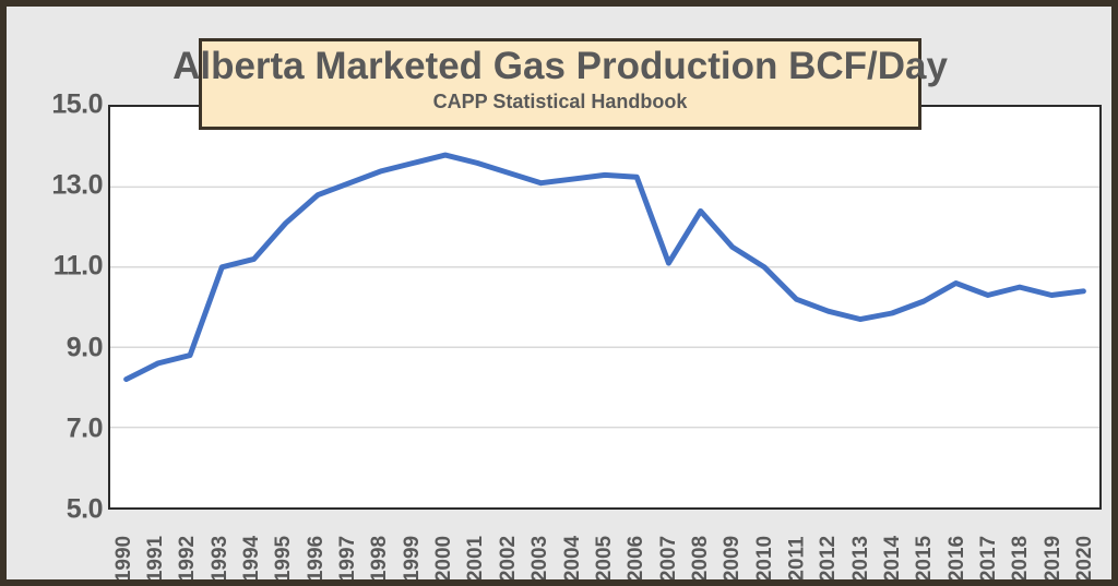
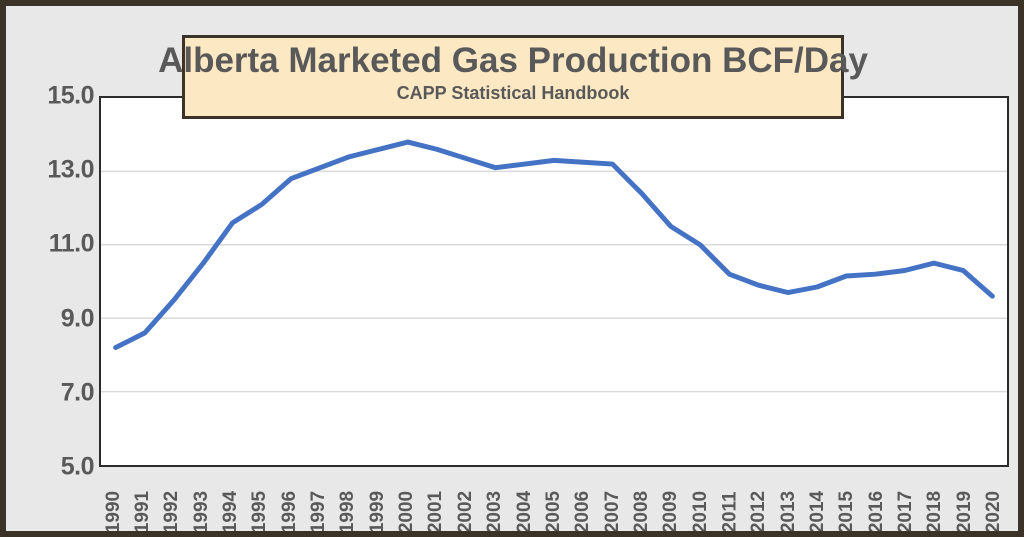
1992: 8.8 -> 9.5
1993: 11.0 -> 10.5
1994: 11.2 -> 11.6
2007: 11.1 -> 13.2
2016: 10.6 -> 10.2
2020: 10.4 -> 9.6
